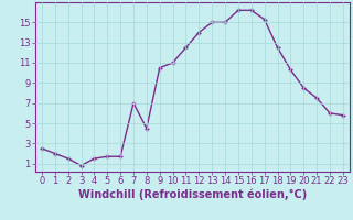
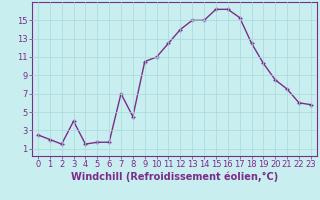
3: 0.8 -> 4.0
